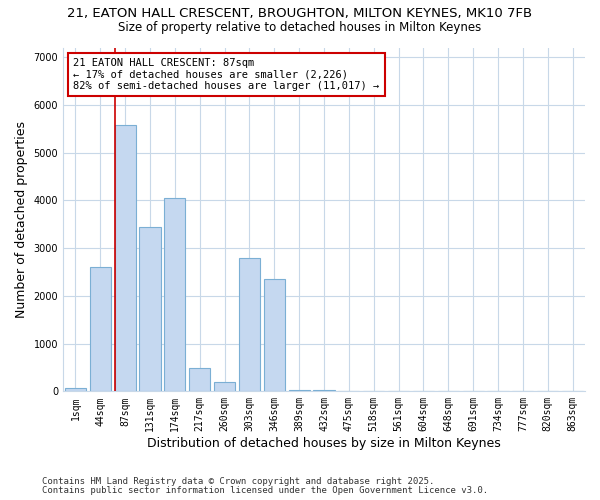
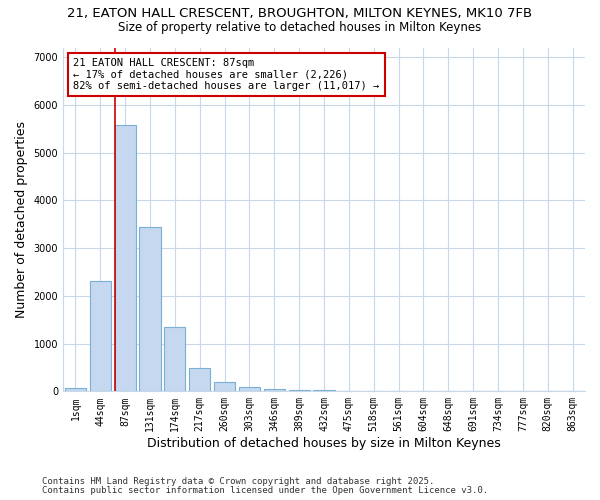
44sqm: 2600 -> 2300
174sqm: 4050 -> 1350
303sqm: 2800 -> 100
346sqm: 2350 -> 60
